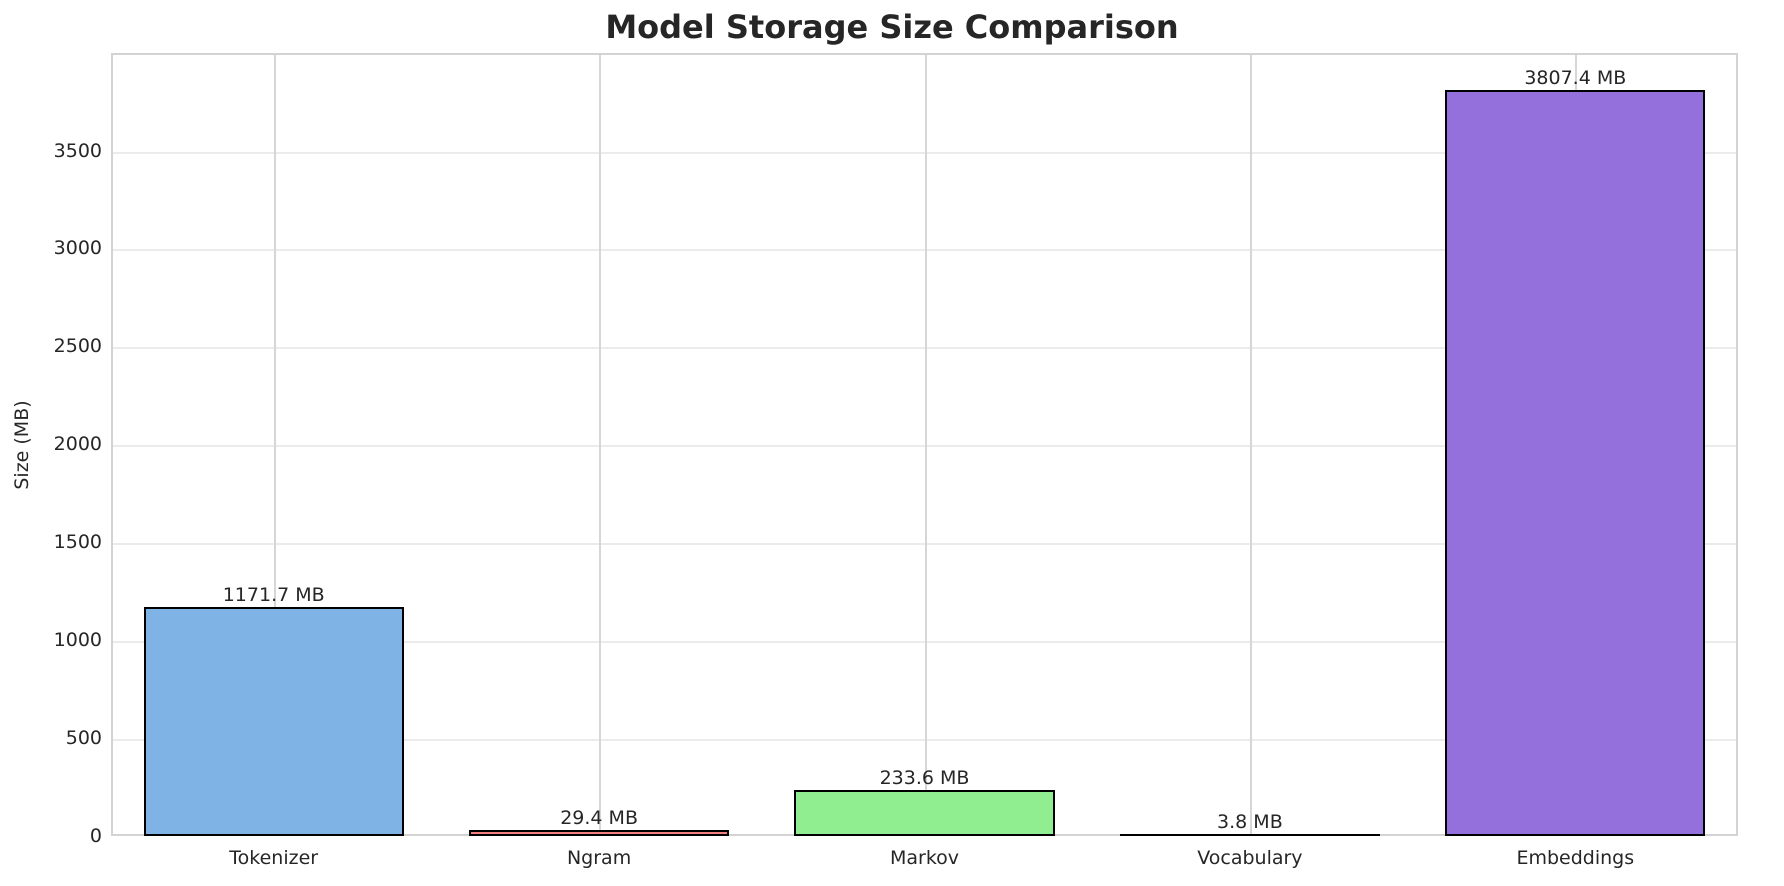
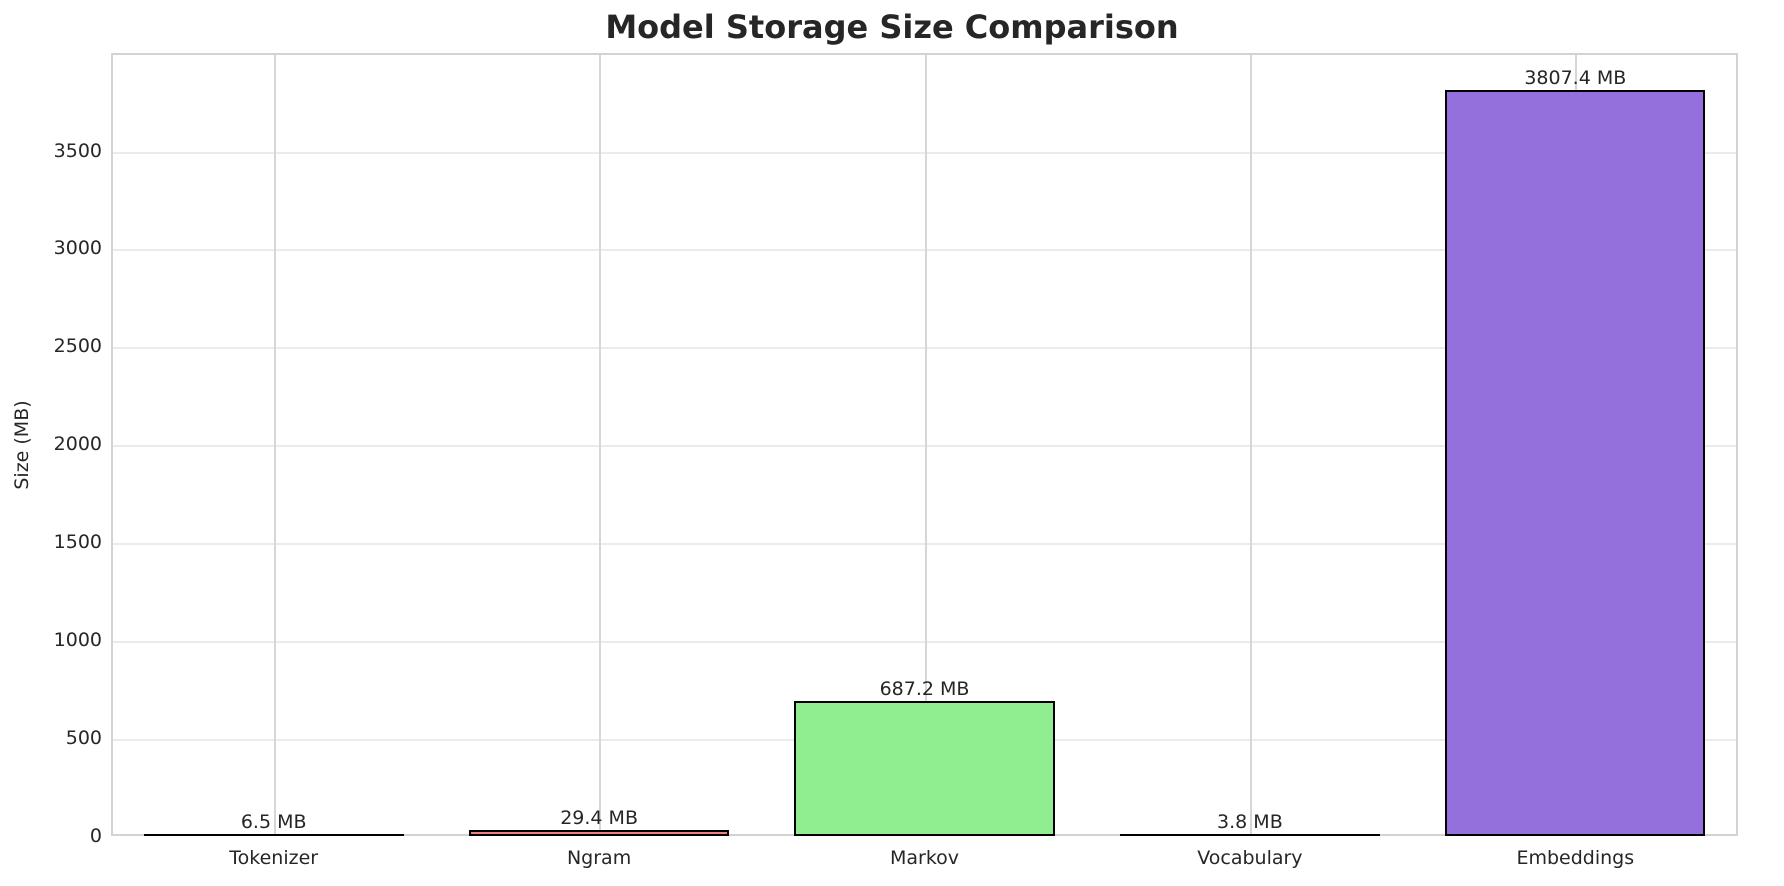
Tokenizer: 1171.7 -> 6.5
Markov: 233.6 -> 687.2
